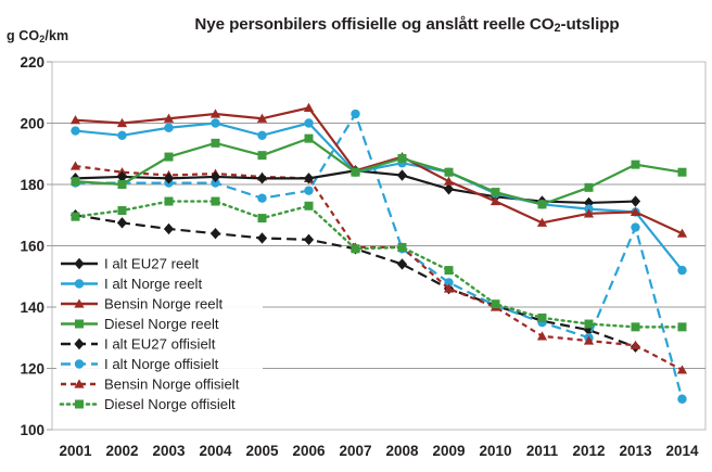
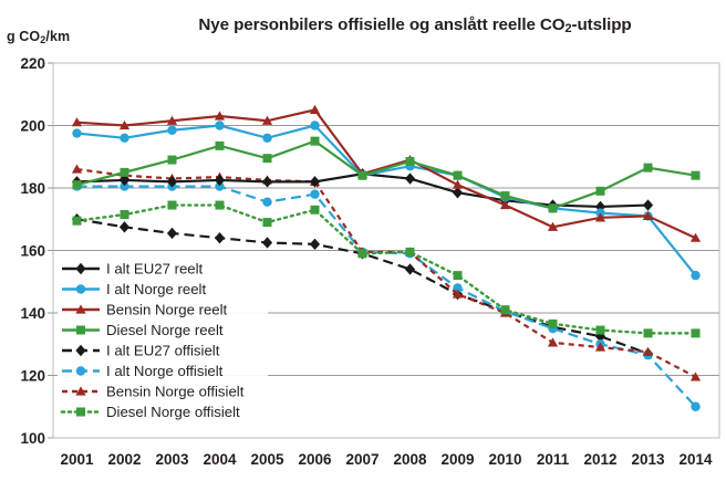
Diesel Norge reelt/2002: 180 -> 185
I alt Norge offisielt/2007: 203 -> 160
I alt Norge offisielt/2013: 166 -> 126
